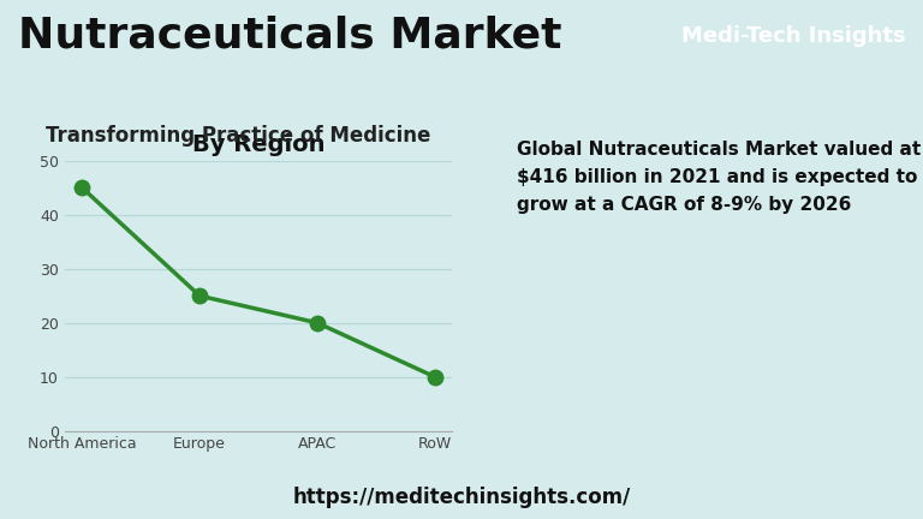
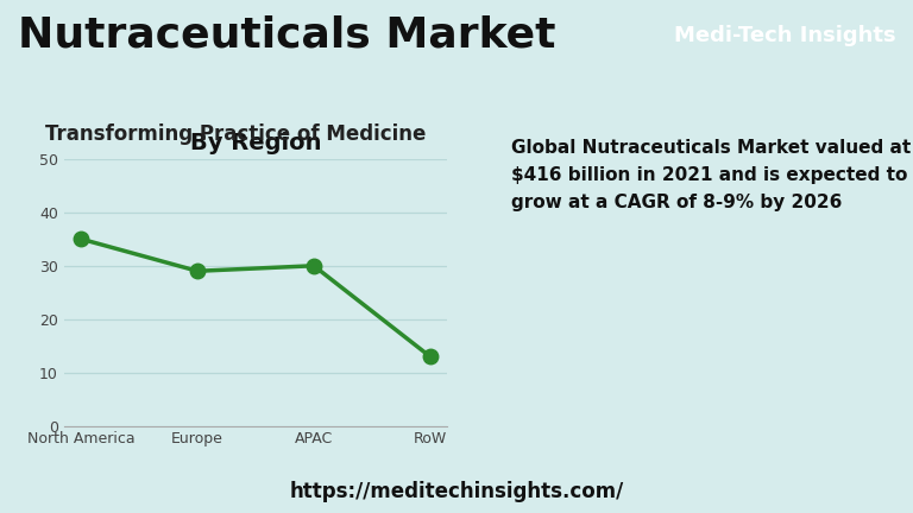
North America: 45 -> 35
Europe: 25 -> 29
APAC: 20 -> 30
RoW: 10 -> 13
